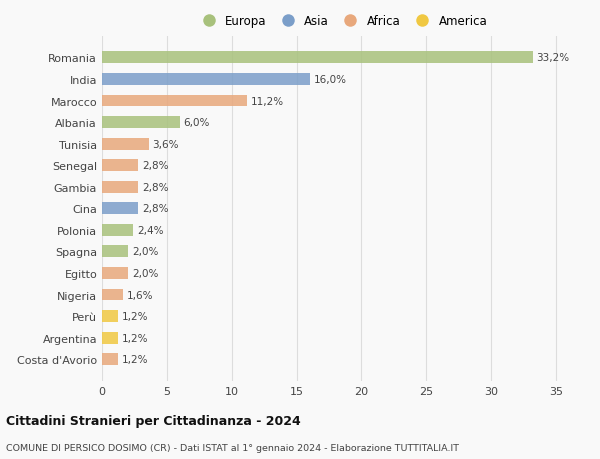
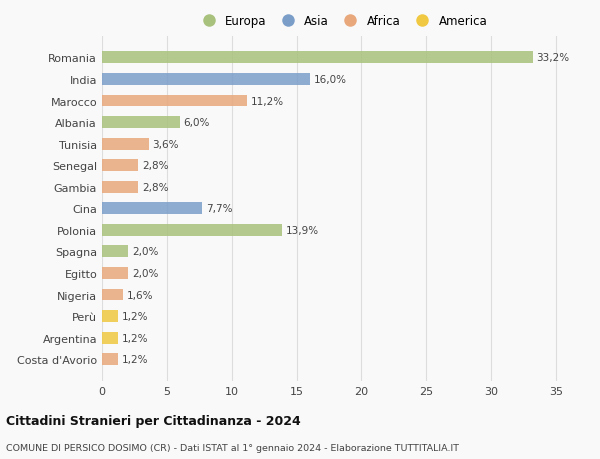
Cina: 2,8% -> 7,7%
Polonia: 2,4% -> 13,9%
